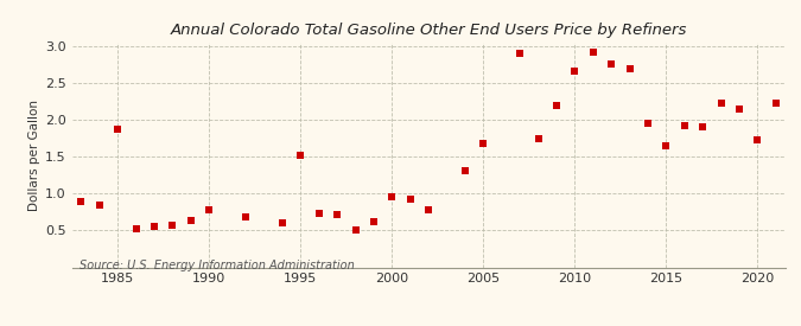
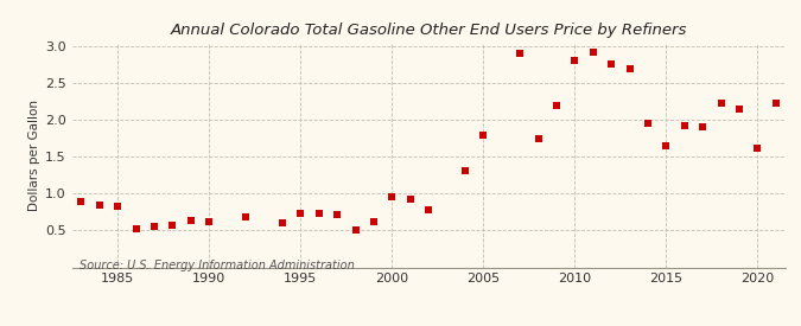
1985: 1.88 -> 0.83
1990: 0.78 -> 0.62
1995: 1.52 -> 0.73
2005: 1.68 -> 1.80
2010: 2.66 -> 2.81
2020: 1.72 -> 1.62
